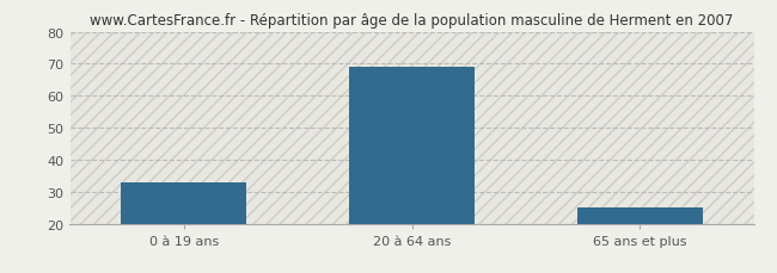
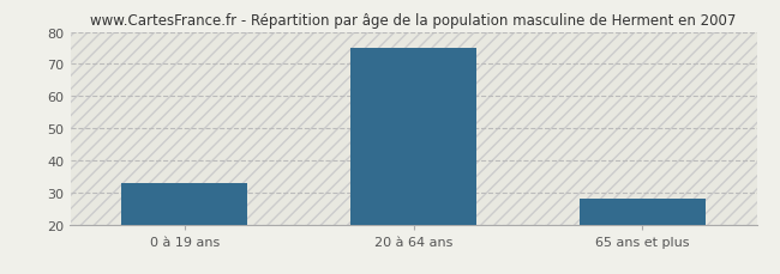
20 à 64 ans: 69 -> 75
65 ans et plus: 25 -> 28
